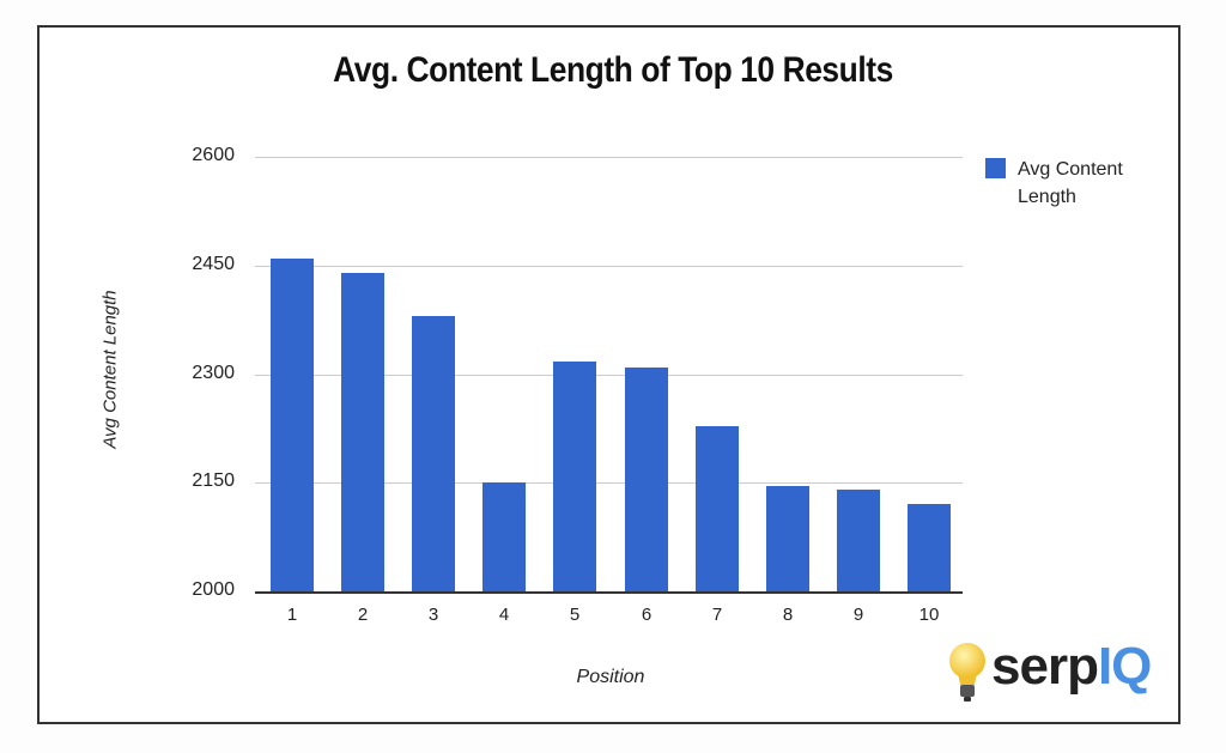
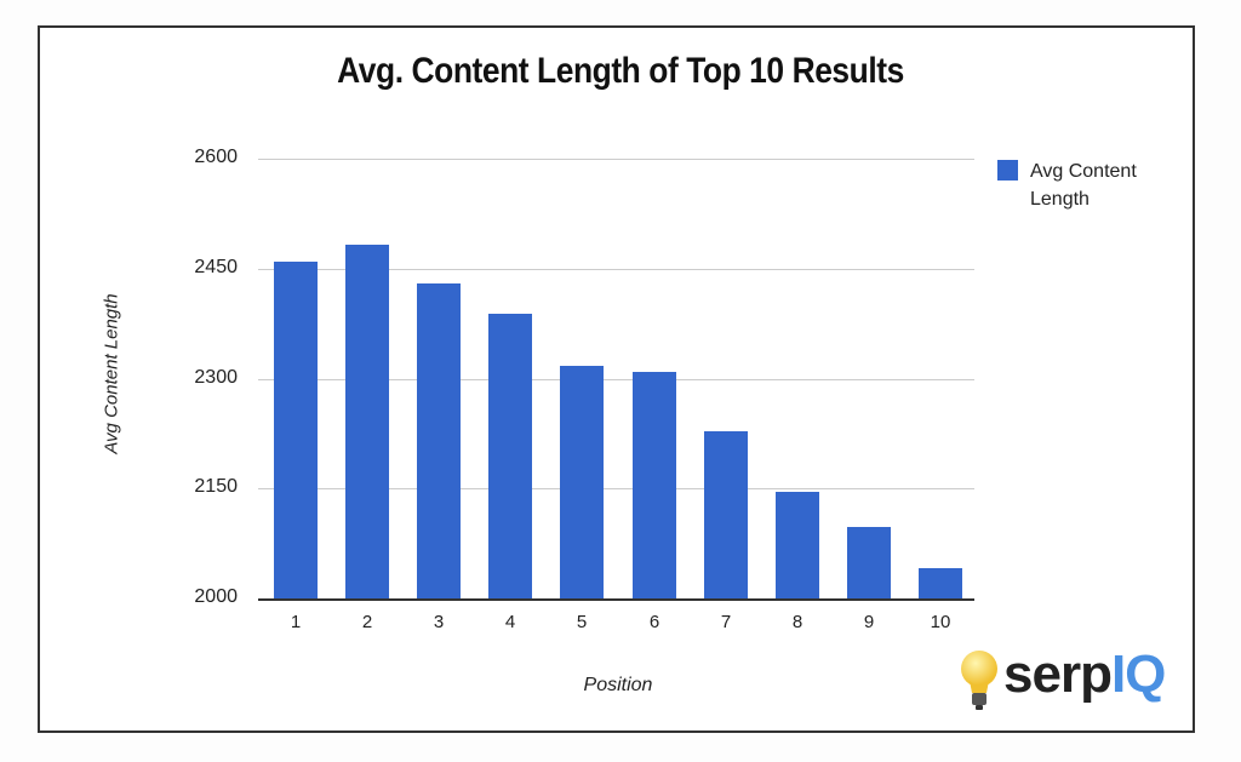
2: 2440 -> 2480
3: 2380 -> 2430
4: 2150 -> 2390
9: 2140 -> 2100
10: 2120 -> 2040
